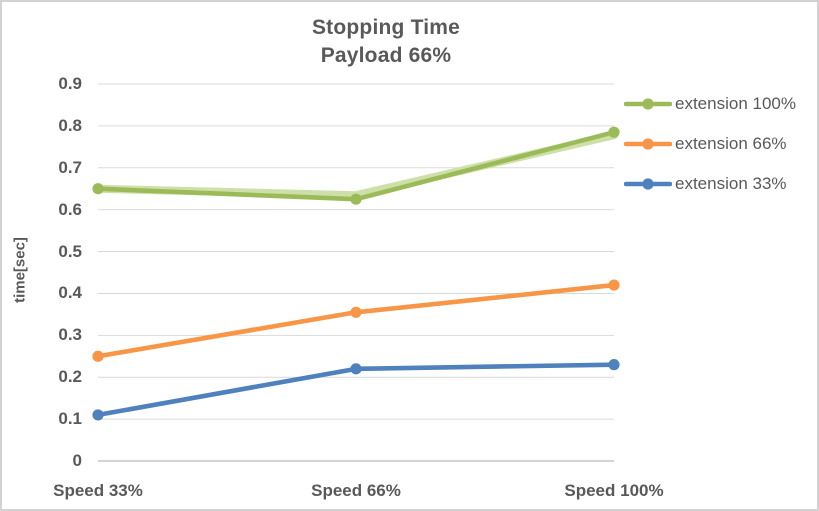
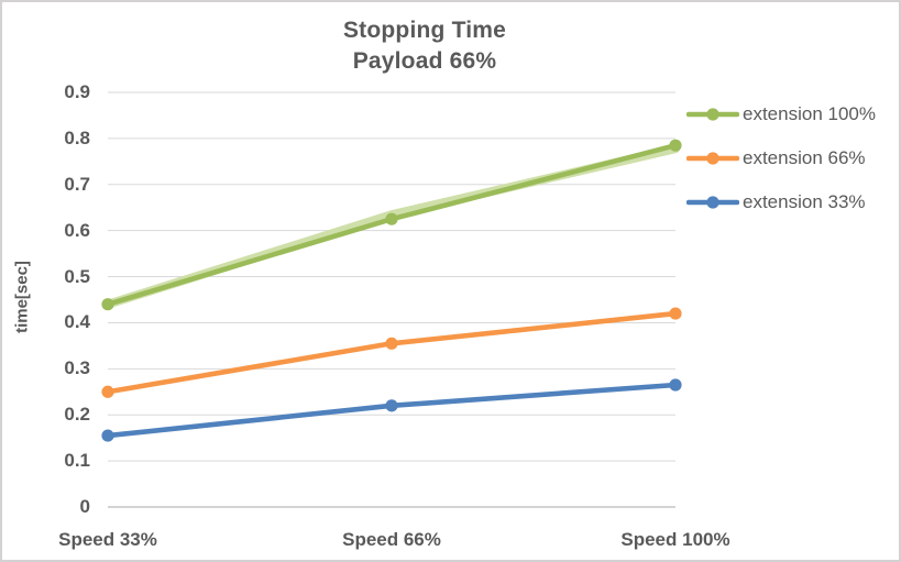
extension 100%/Speed 33%: 0.65 -> 0.44
extension 33%/Speed 33%: 0.11 -> 0.15
extension 33%/Speed 100%: 0.23 -> 0.27
